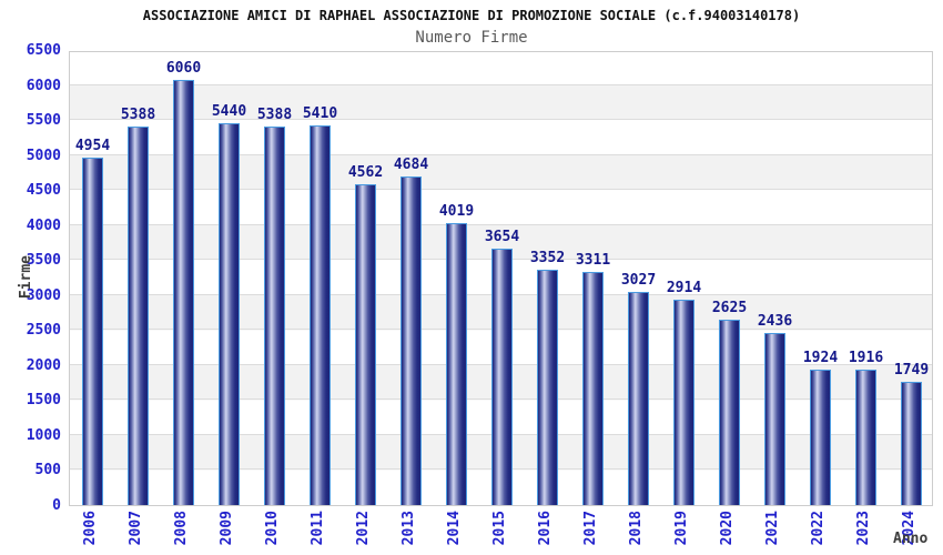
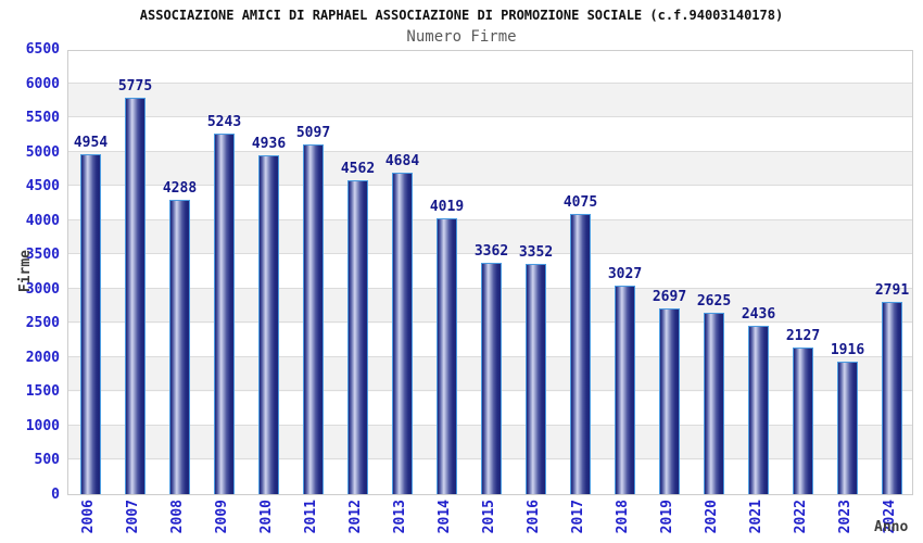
2007: 5388 -> 5775
2008: 6060 -> 4288
2009: 5440 -> 5243
2010: 5388 -> 4936
2011: 5410 -> 5097
2015: 3654 -> 3362
2017: 3311 -> 4075
2019: 2914 -> 2697
2022: 1924 -> 2127
2024: 1749 -> 2791
